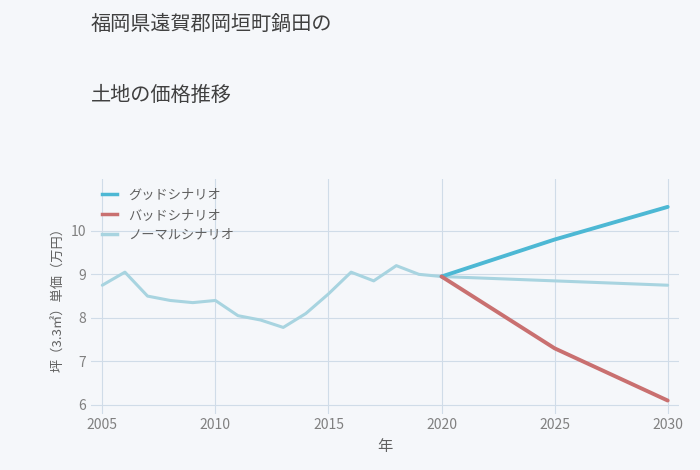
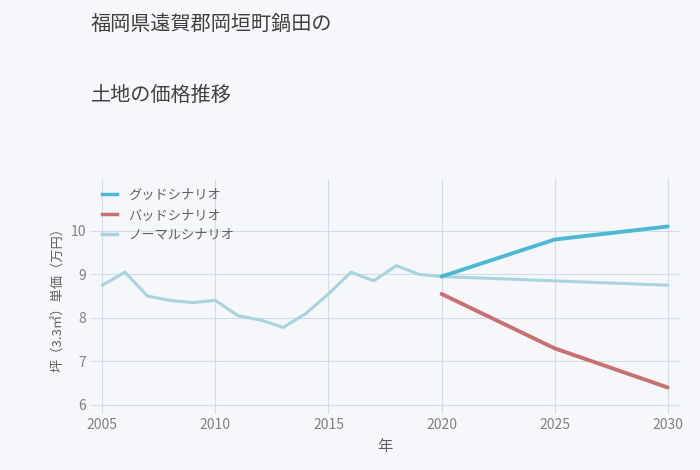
バッドシナリオ/2020: 8.95 -> 8.55
グッドシナリオ/2030: 10.55 -> 10.10
バッドシナリオ/2030: 6.10 -> 6.40
